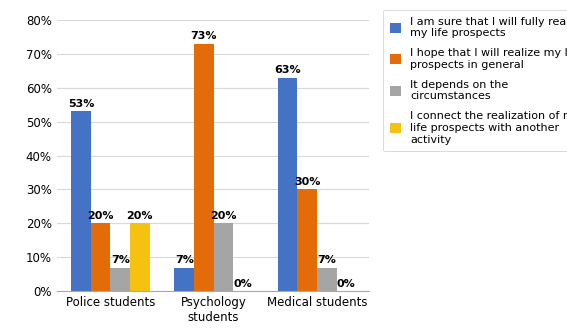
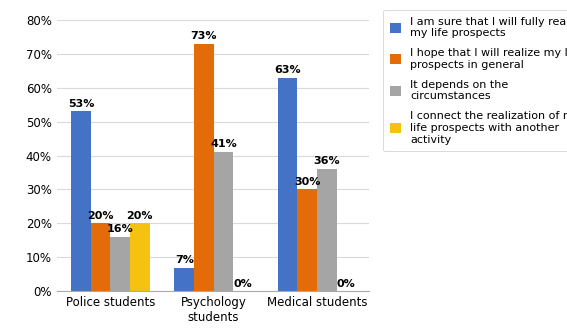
It depends on the circumstances/Police students: 7% -> 16%
It depends on the circumstances/Psychology students: 20% -> 41%
It depends on the circumstances/Medical students: 7% -> 36%
